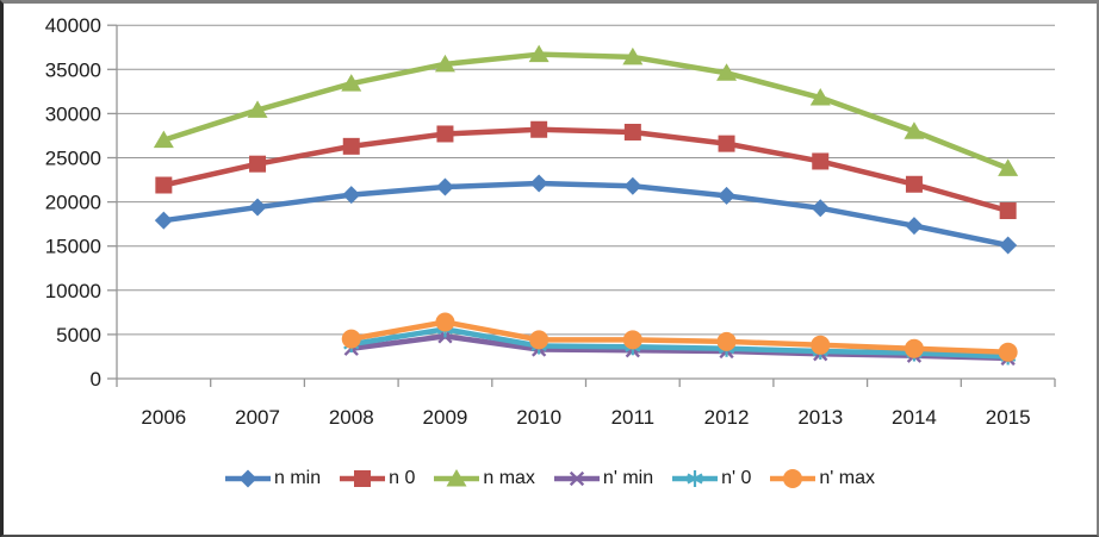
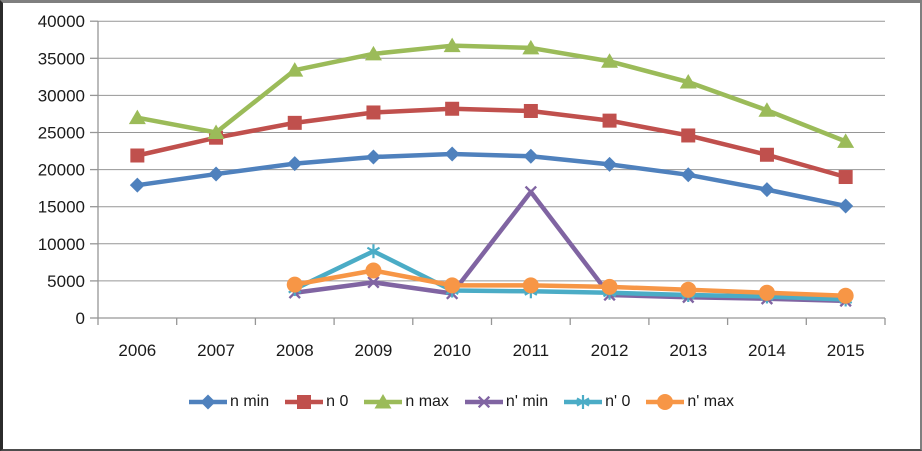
n max/2007: 30000 -> 25000
n' 0/2009: 6000 -> 9000
n' min/2011: 3000 -> 17000
